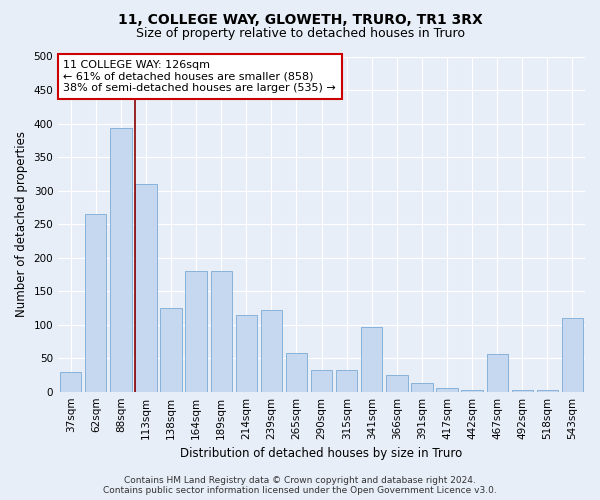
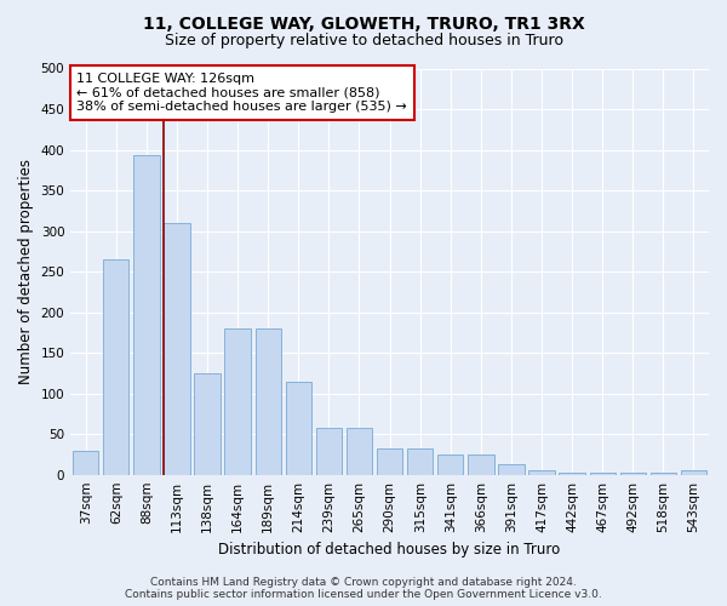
239sqm: 122 -> 57
341sqm: 96 -> 25
467sqm: 56 -> 2
543sqm: 110 -> 5
